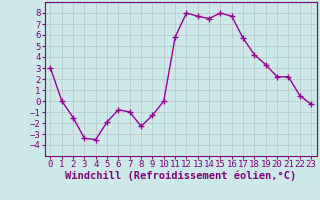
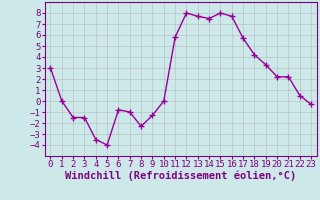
3: -3.4 -> -1.5
5: -1.9 -> -4.0
